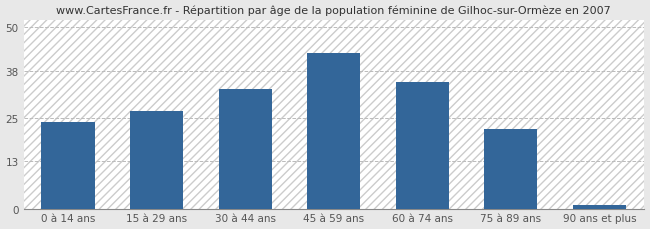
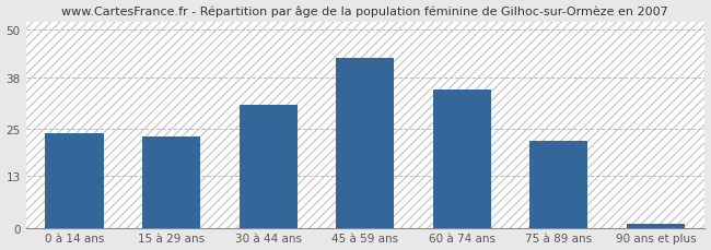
15 à 29 ans: 27 -> 23
30 à 44 ans: 33 -> 31
